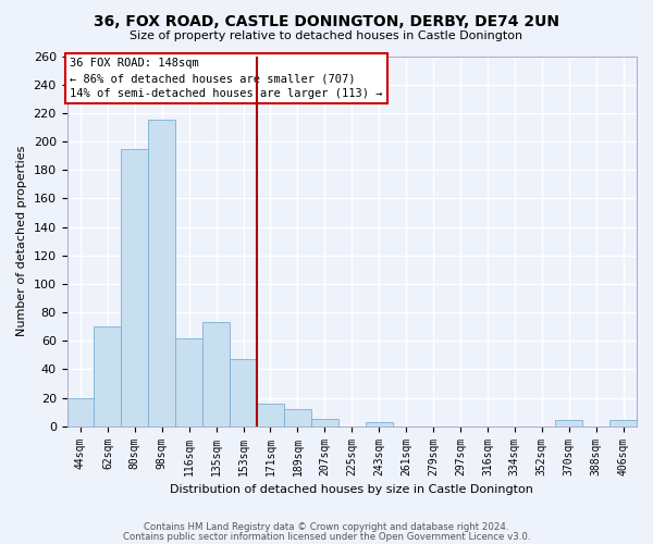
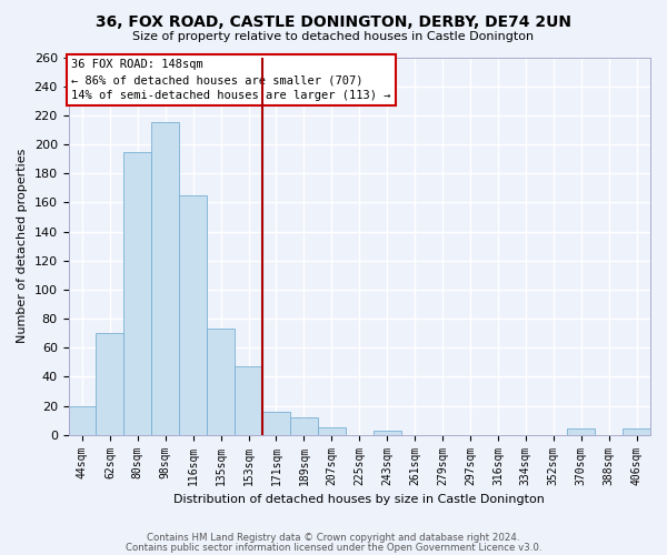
116sqm: 62 -> 165
